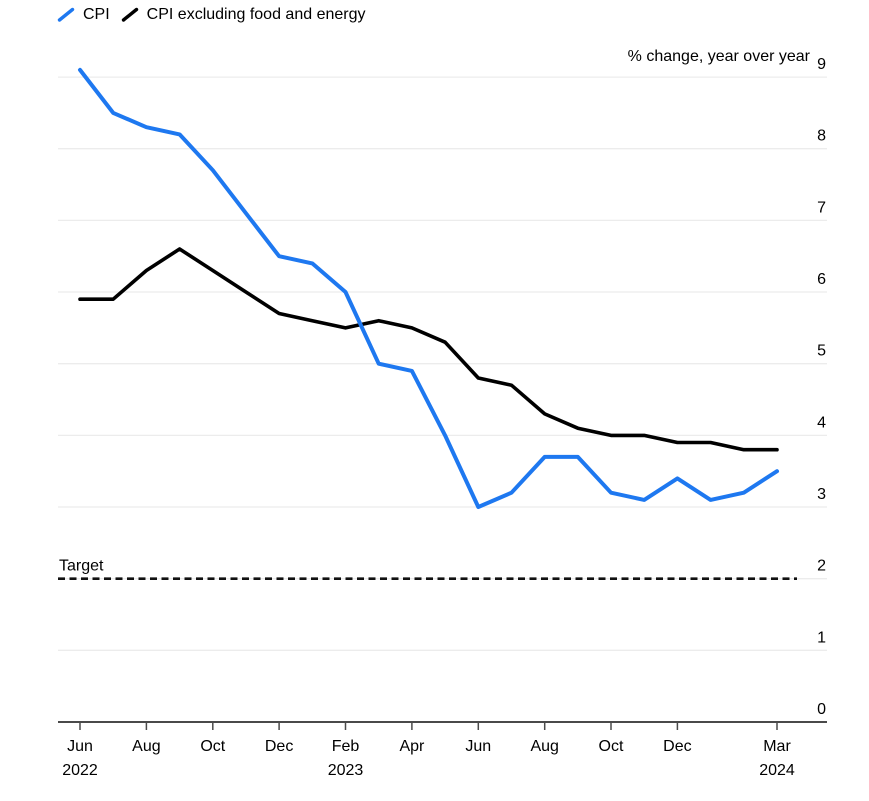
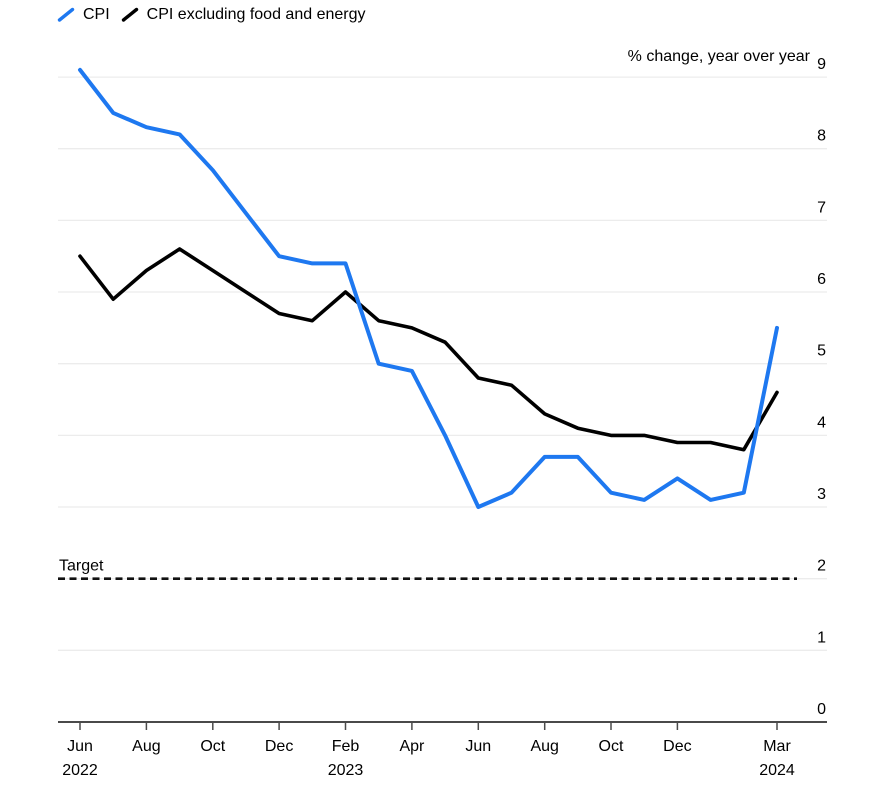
CPI excluding food and energy/Jun 2022: 5.9 -> 6.5
CPI/Feb 2023: 6.0 -> 6.4
CPI excluding food and energy/Feb 2023: 5.5 -> 6.0
CPI/Mar 2024: 3.5 -> 5.5
CPI excluding food and energy/Mar 2024: 3.8 -> 4.6
